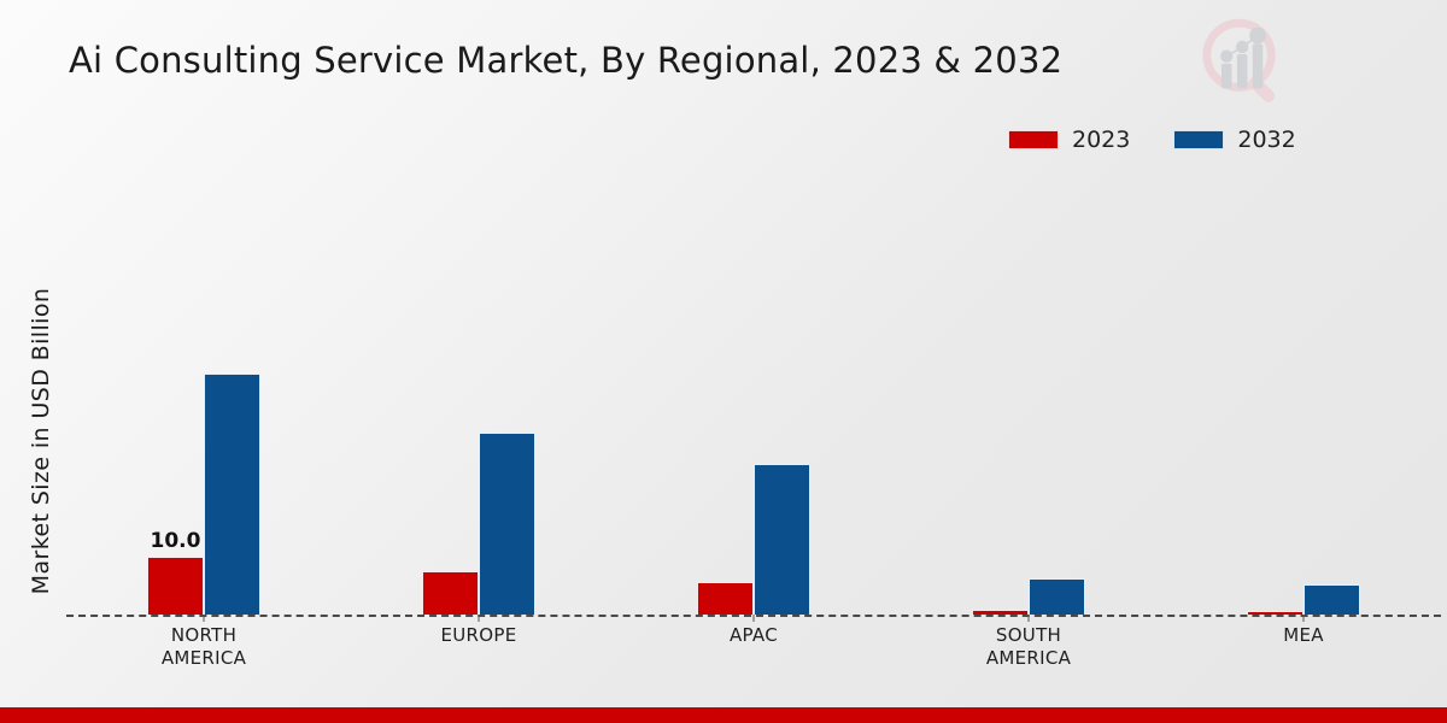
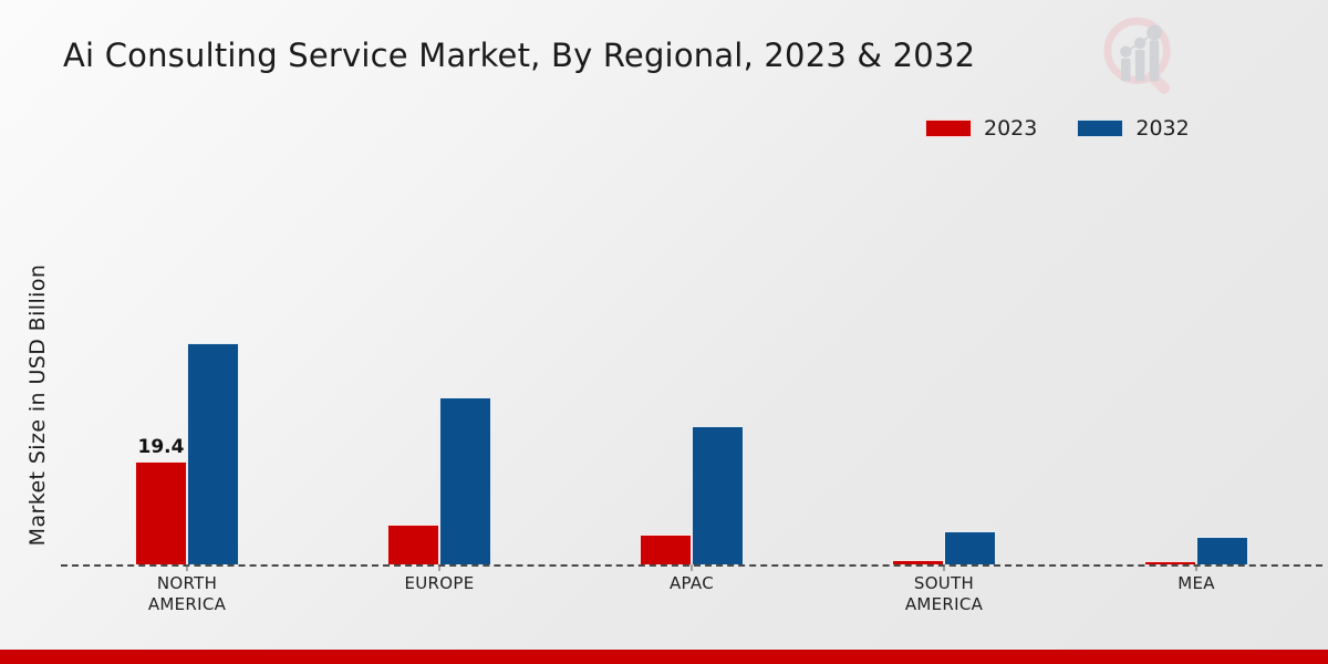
2023/NORTH AMERICA: 10.0 -> 19.4
